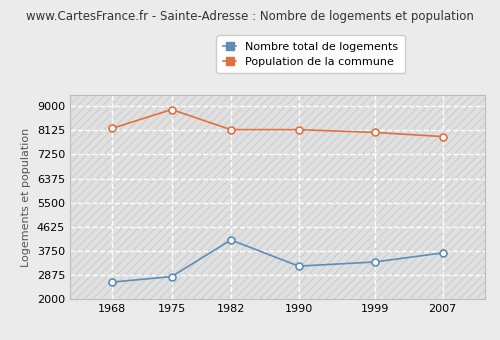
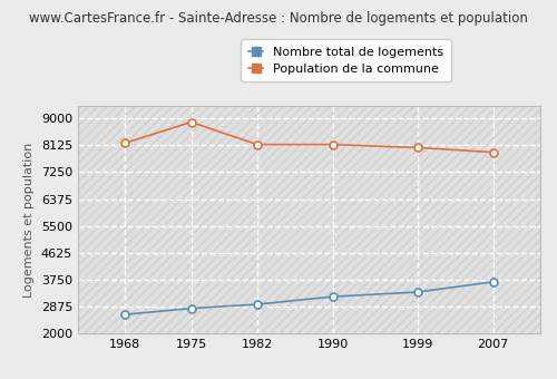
Nombre total de logements/1982: 4150 -> 2950
